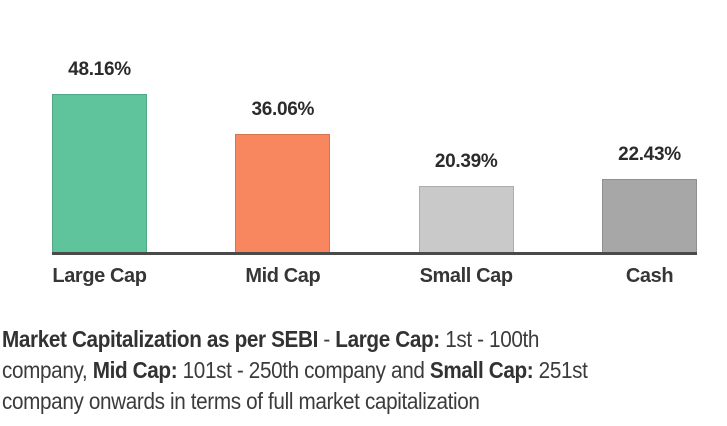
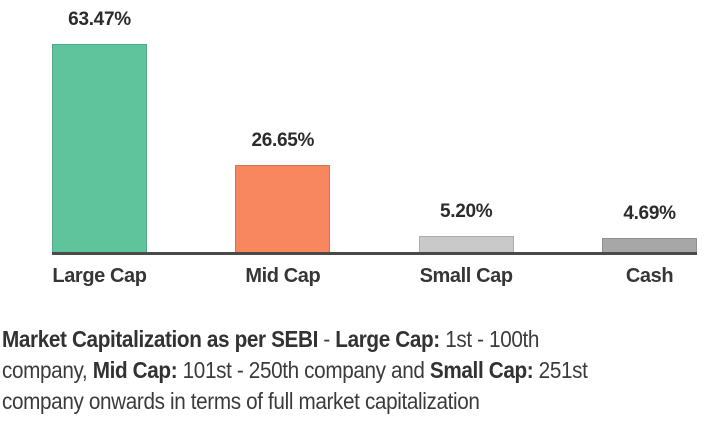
Large Cap: 48.16% -> 63.47%
Mid Cap: 36.06% -> 26.65%
Small Cap: 20.39% -> 5.20%
Cash: 22.43% -> 4.69%
